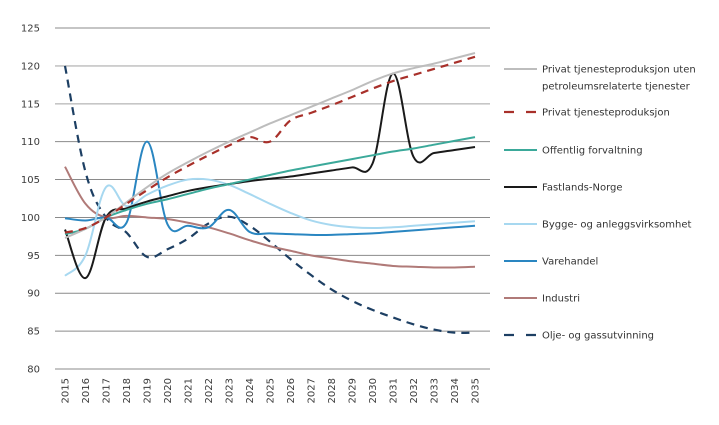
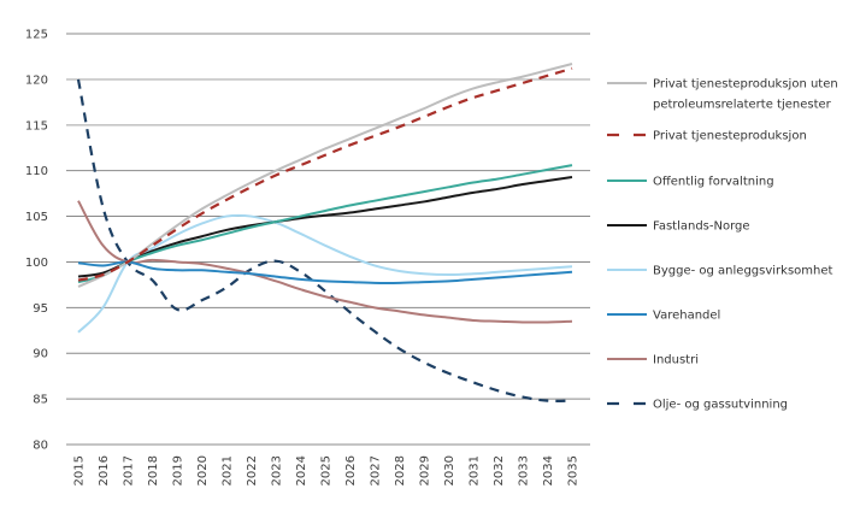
Fastlands-Norge/2016: 92 -> 99
Bygge- og anleggsvirksomhet/2017: 104 -> 100
Varehandel/2019: 110 -> 99
Varehandel/2023: 101 -> 98
Privat tjenesteproduksjon/2025: 110 -> 112
Fastlands-Norge/2031: 119 -> 108
